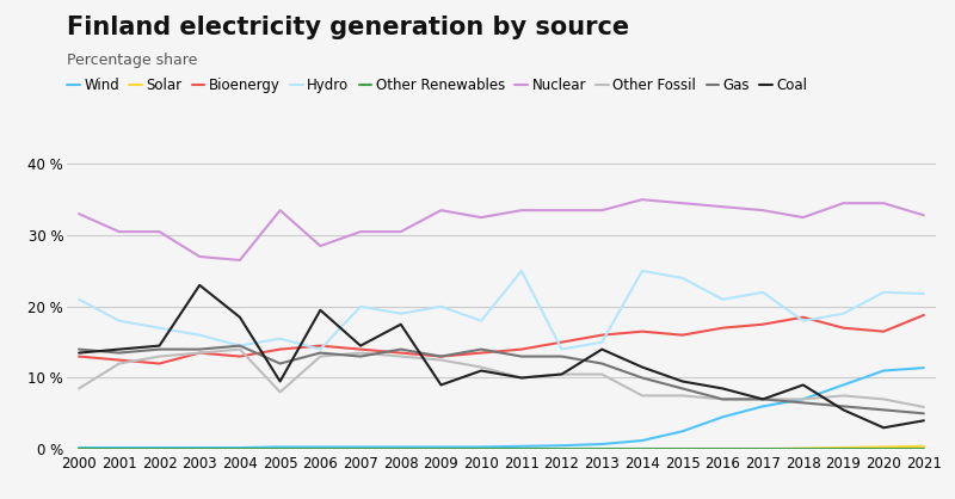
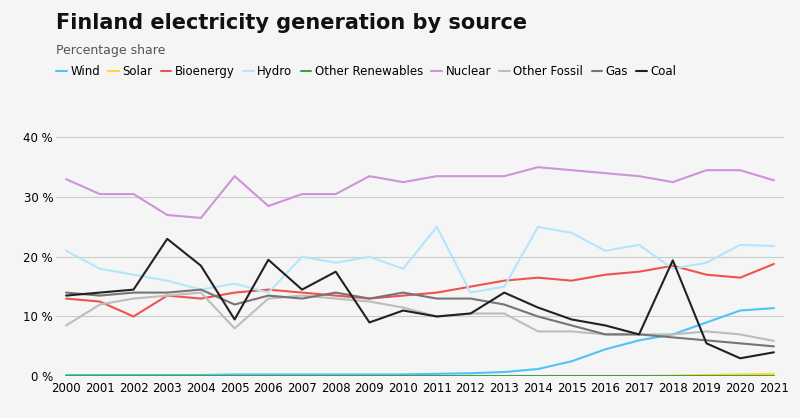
Bioenergy/2002: 12.0 % -> 10.0 %
Coal/2018: 9.0 % -> 19.4 %
